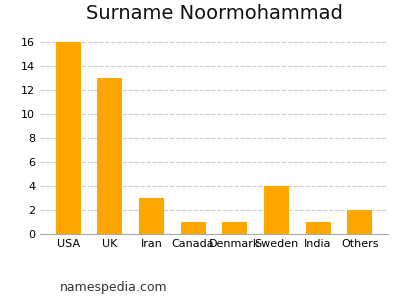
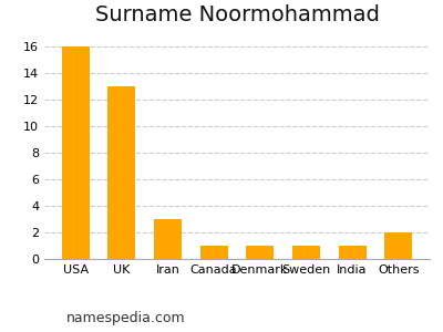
Sweden: 4 -> 1
